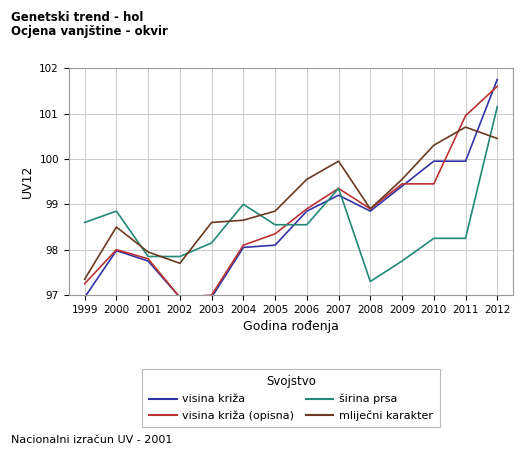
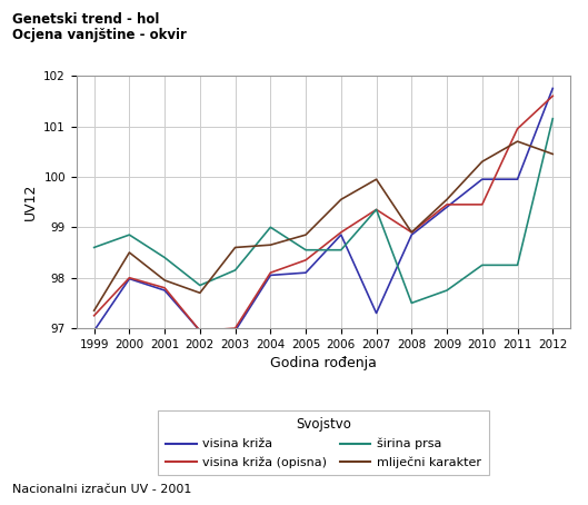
širina prsa/2001: 97.85 -> 98.40
visina križa/2007: 99.20 -> 97.30
širina prsa/2008: 97.30 -> 97.50
